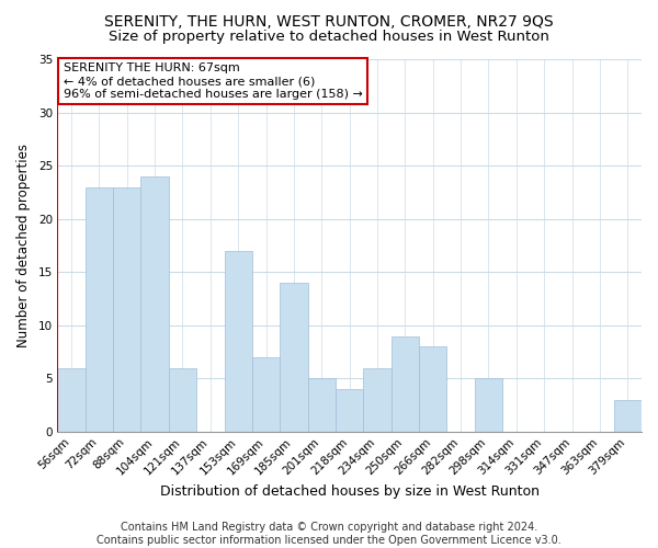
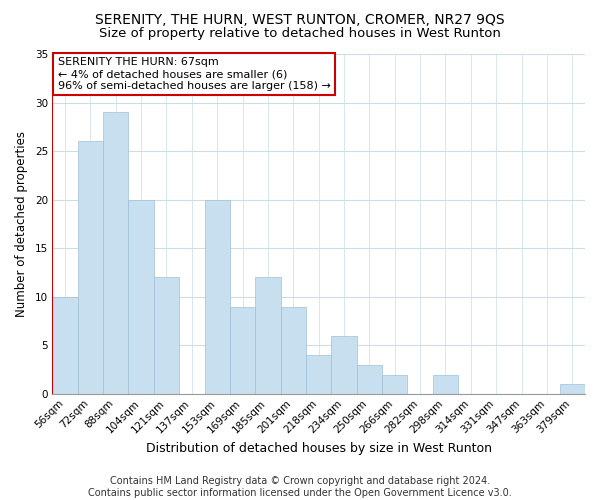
56sqm: 6 -> 10
72sqm: 23 -> 26
88sqm: 23 -> 29
104sqm: 24 -> 20
121sqm: 6 -> 12
153sqm: 17 -> 20
169sqm: 7 -> 9
185sqm: 14 -> 12
201sqm: 5 -> 9
250sqm: 9 -> 3
266sqm: 8 -> 2
298sqm: 5 -> 2
379sqm: 3 -> 1
